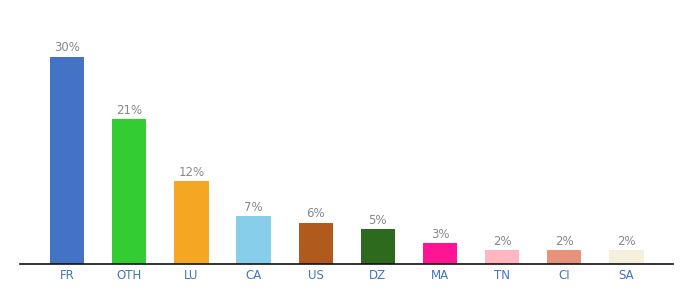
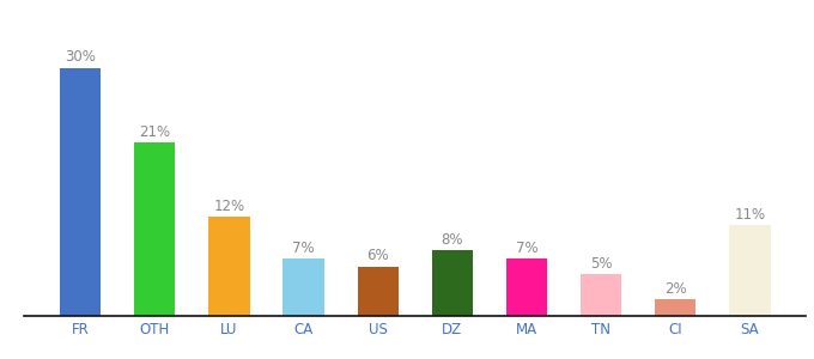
DZ: 5% -> 8%
MA: 3% -> 7%
TN: 2% -> 5%
SA: 2% -> 11%
